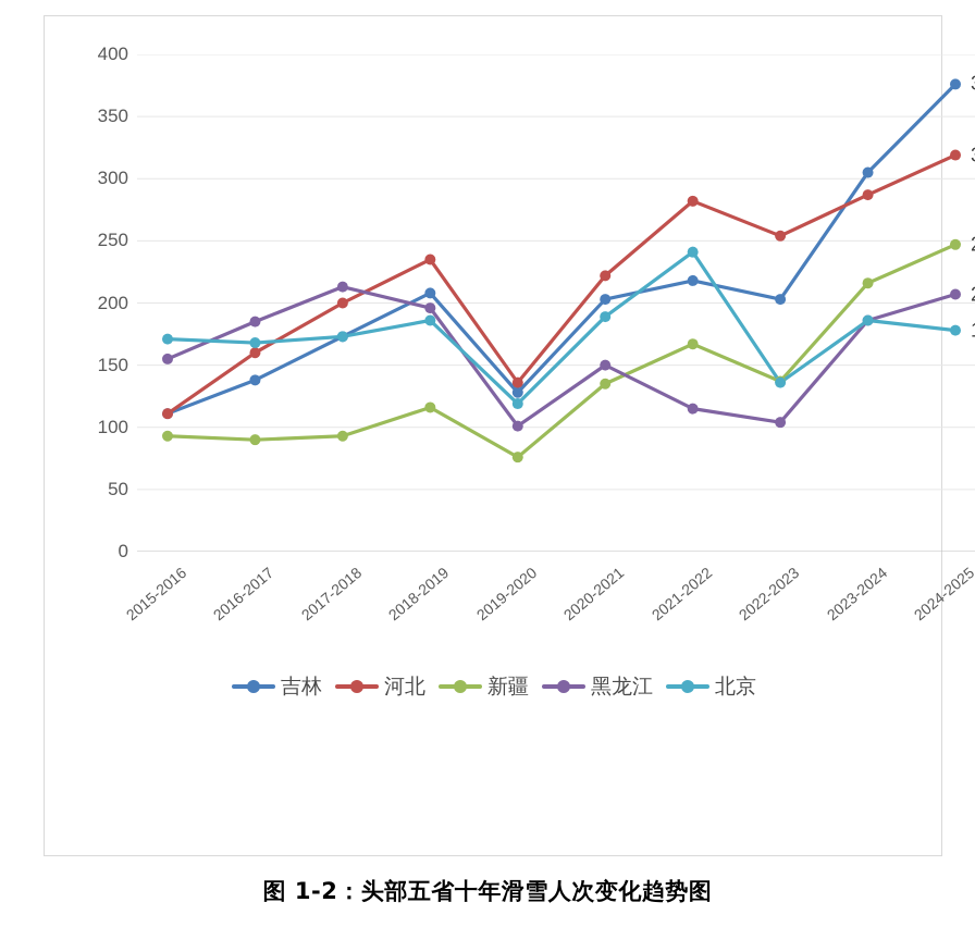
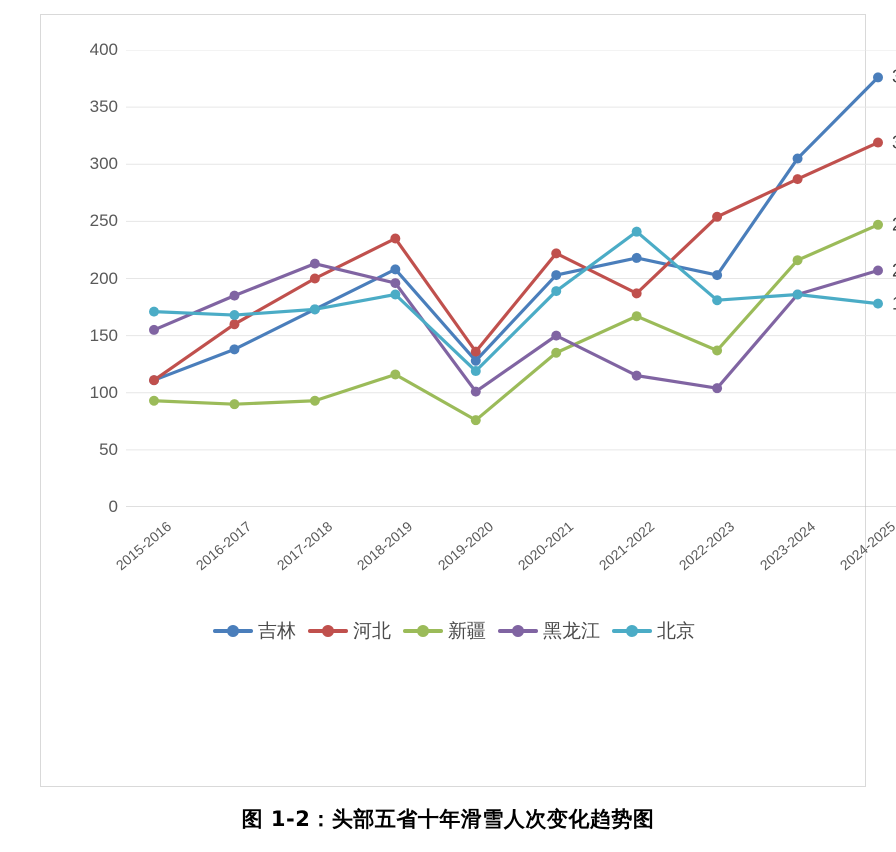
河北/2021-2022: 282 -> 187
北京/2022-2023: 136 -> 181
